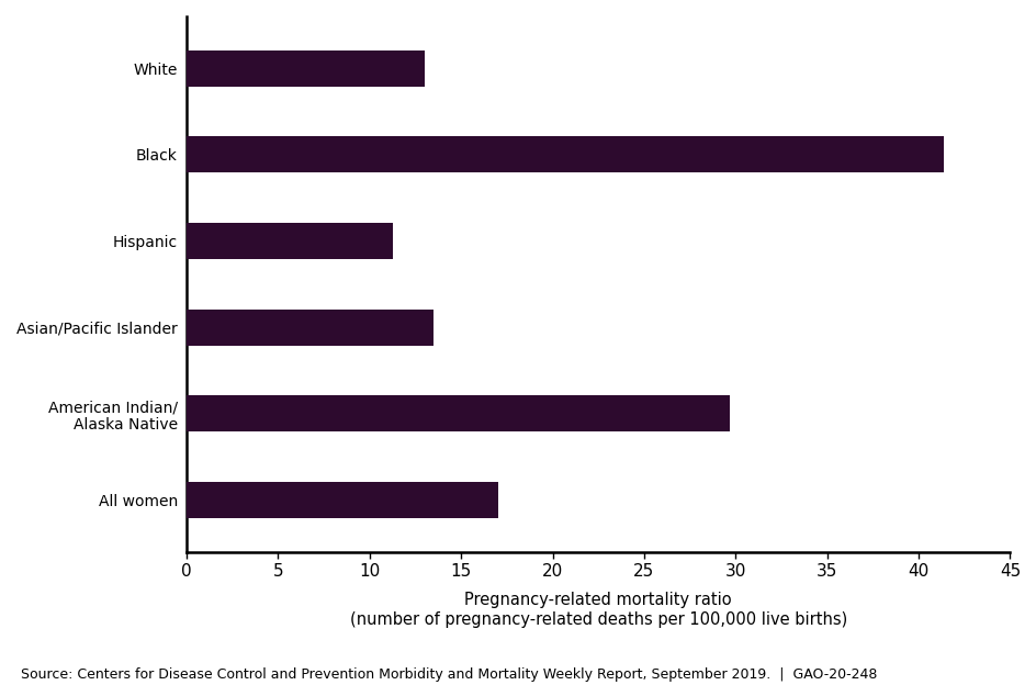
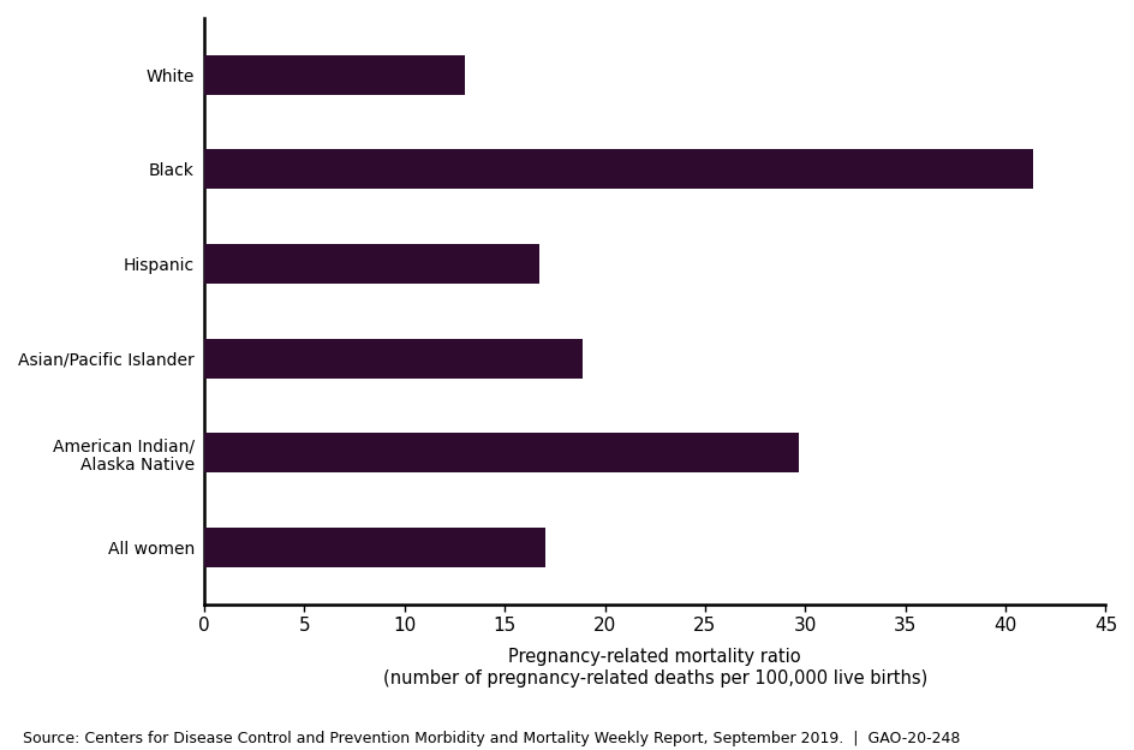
Hispanic: 11.3 -> 16.7
Asian/Pacific Islander: 13.5 -> 18.9
